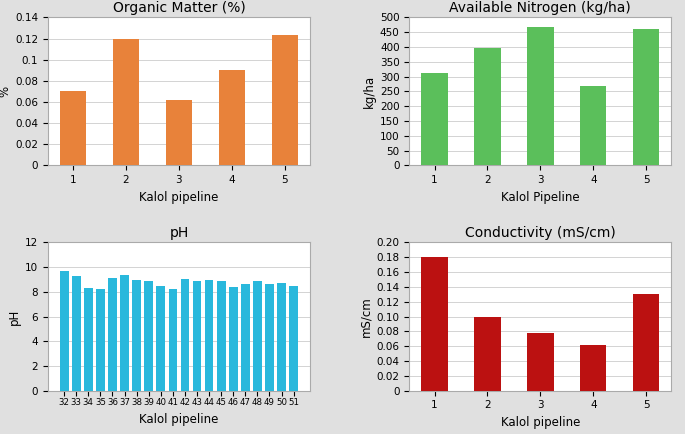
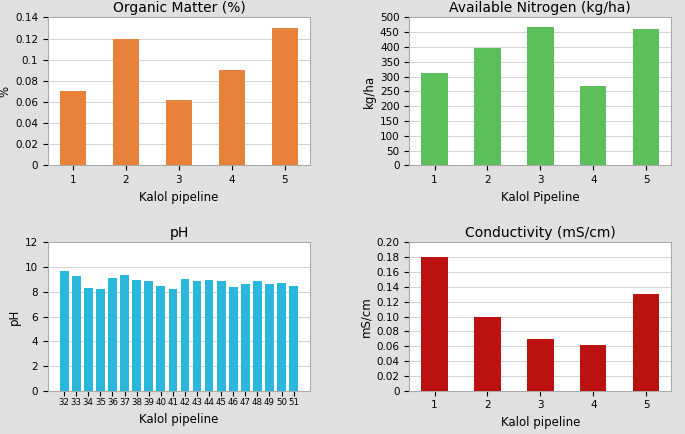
Organic Matter (%)/5: 0.123 -> 0.130
Conductivity (mS/cm)/3: 0.078 -> 0.070
